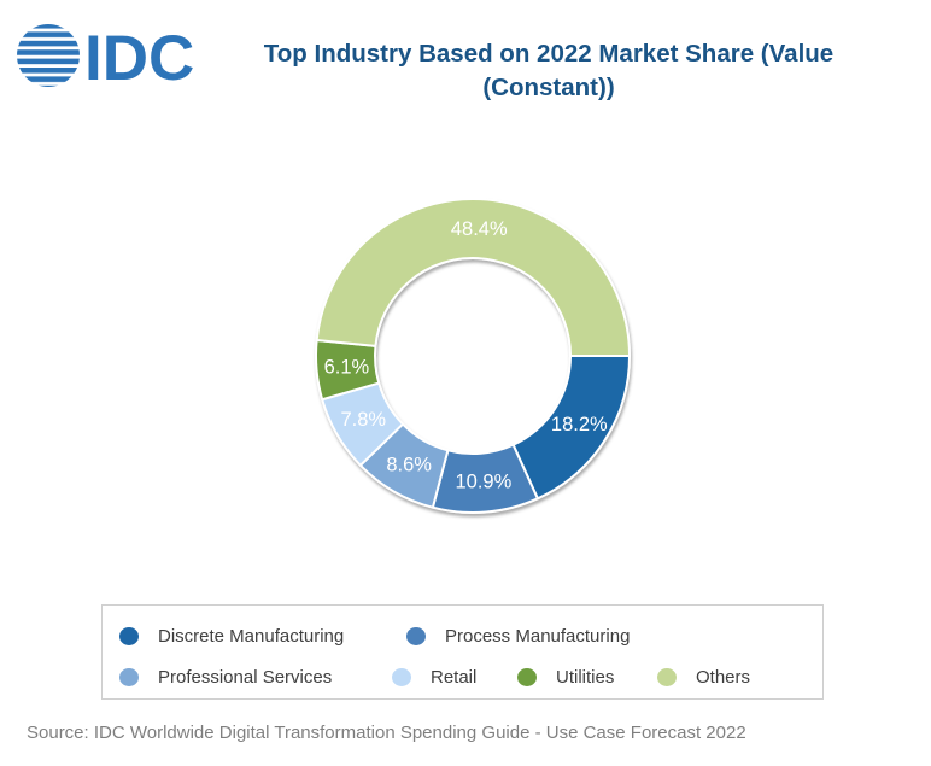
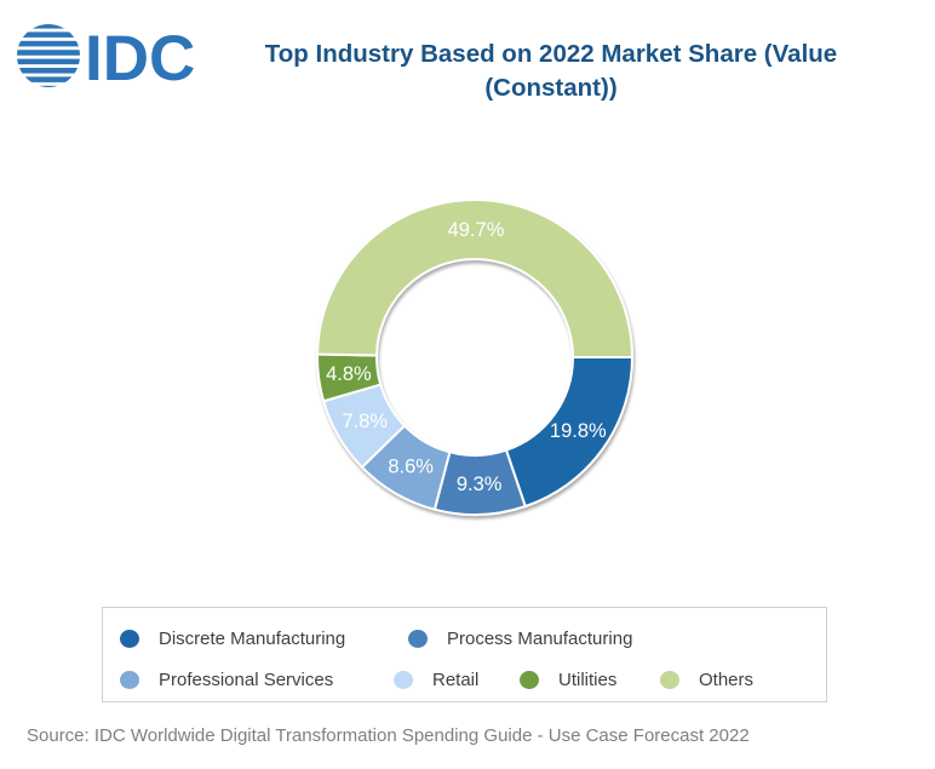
Discrete Manufacturing: 18.2% -> 19.8%
Process Manufacturing: 10.9% -> 9.3%
Utilities: 6.1% -> 4.8%
Others: 48.4% -> 49.7%
